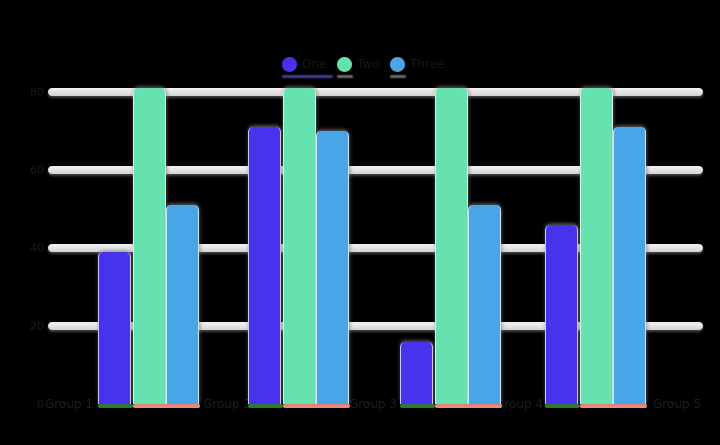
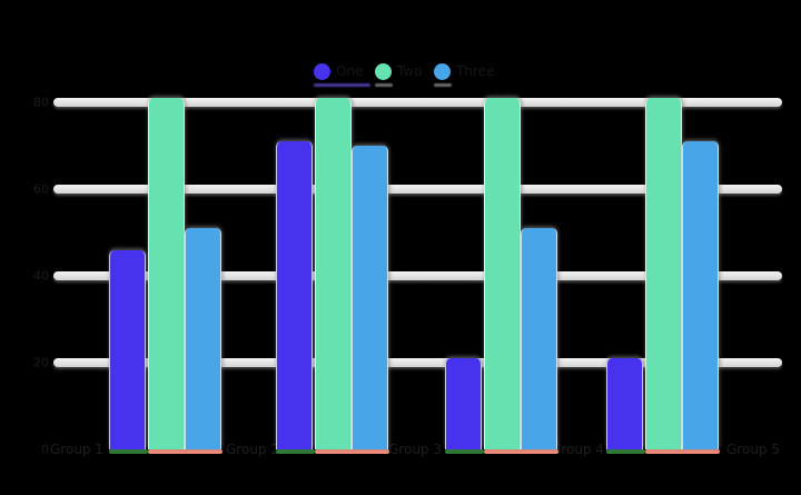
One/Group 1: 39 -> 46
One/Group 3: 16 -> 21
One/Group 4: 46 -> 21
